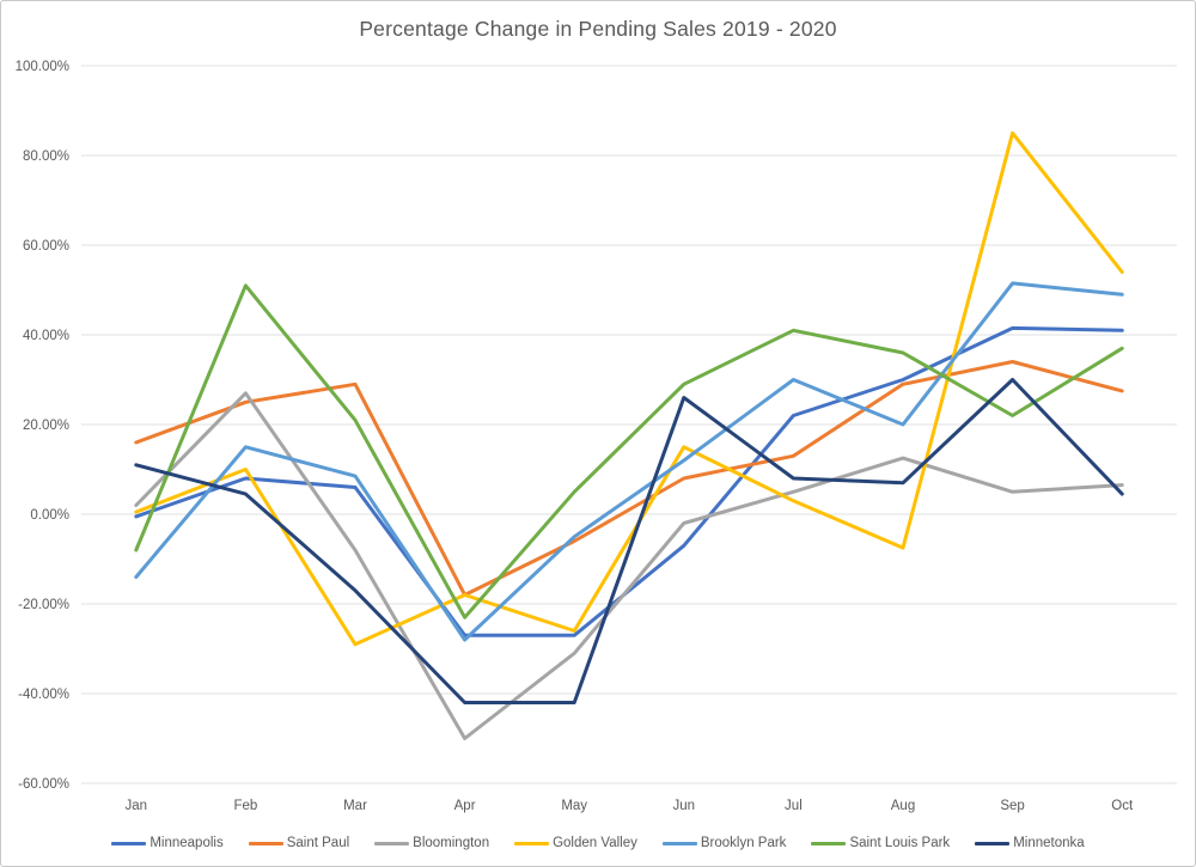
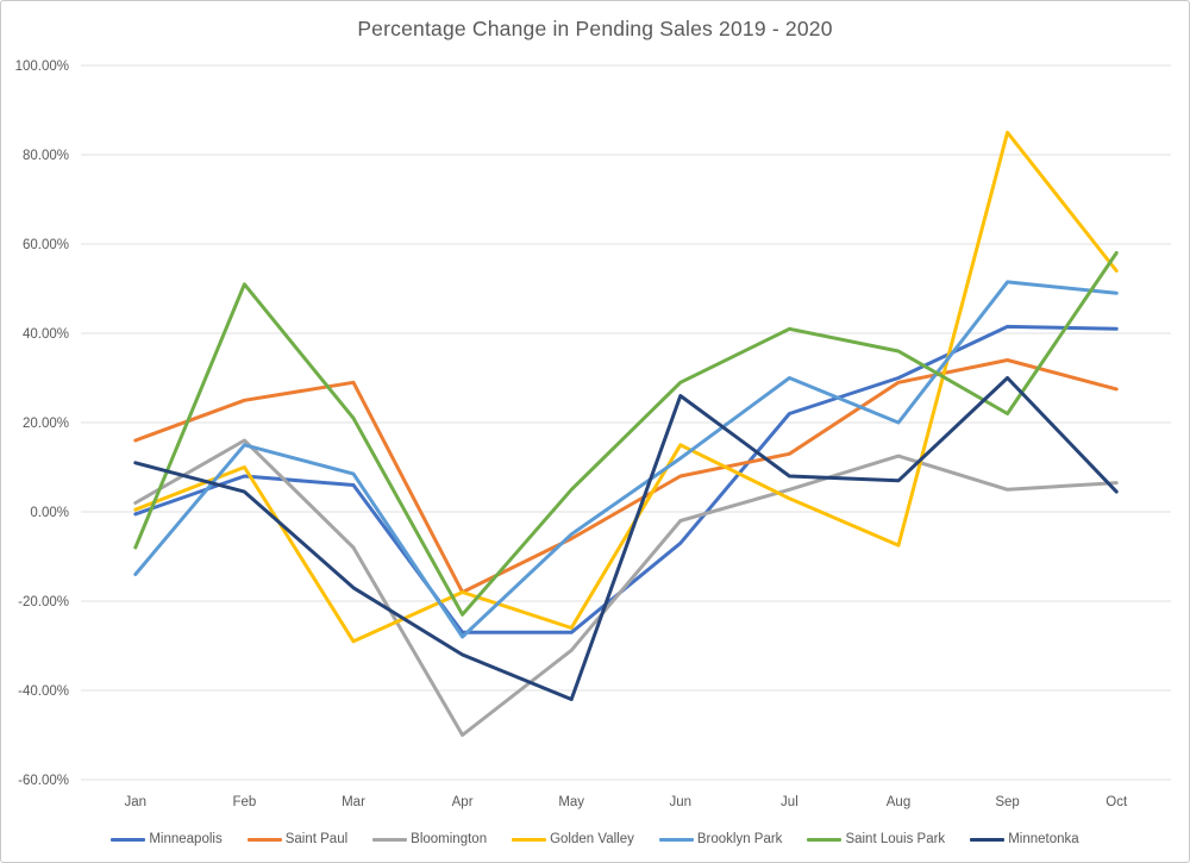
Bloomington/Feb: 27% -> 16%
Minnetonka/Apr: -42% -> -32%
Saint Louis Park/Oct: 37% -> 58%
